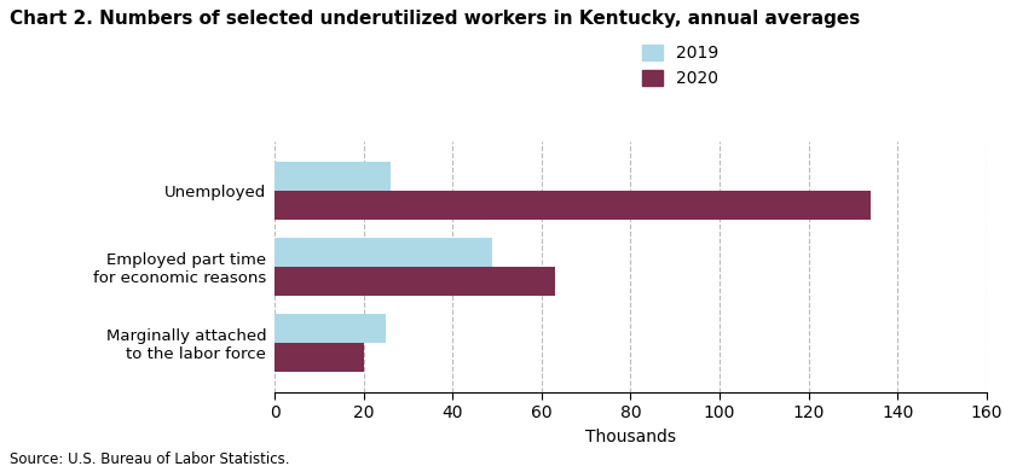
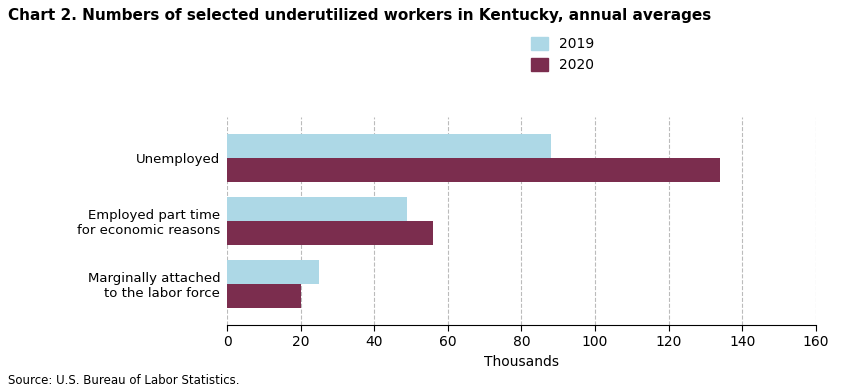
2019/Unemployed: 26 -> 88
2020/Employed part time for economic reasons: 63 -> 56
